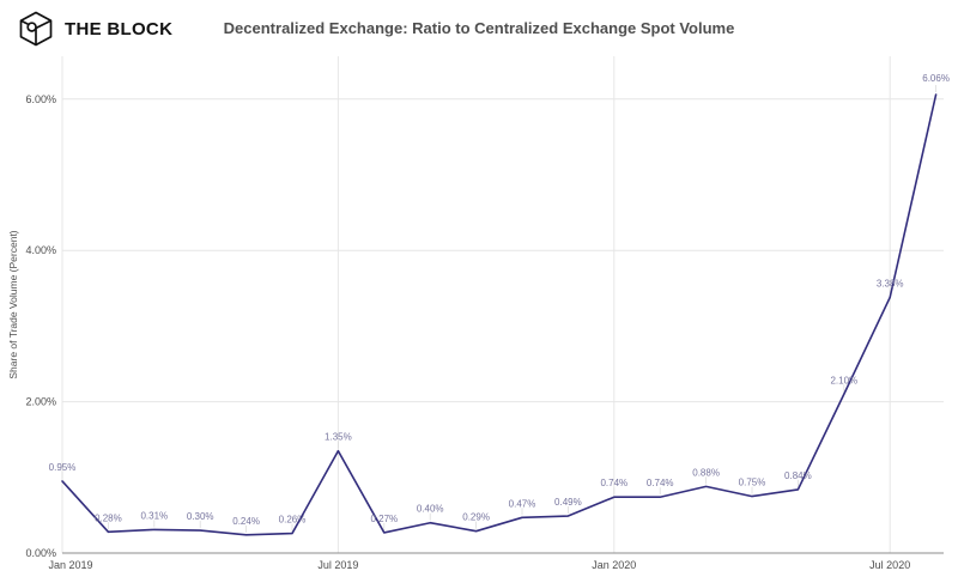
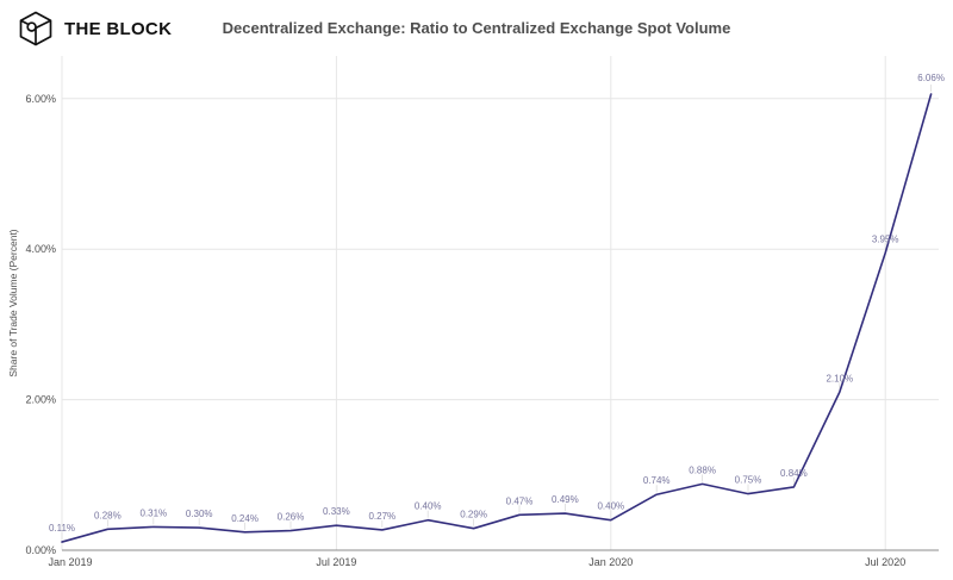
Jan 2019: 0.95% -> 0.11%
Jul 2019: 1.35% -> 0.33%
Jan 2020: 0.74% -> 0.40%
Jul 2020: 3.38% -> 3.95%
